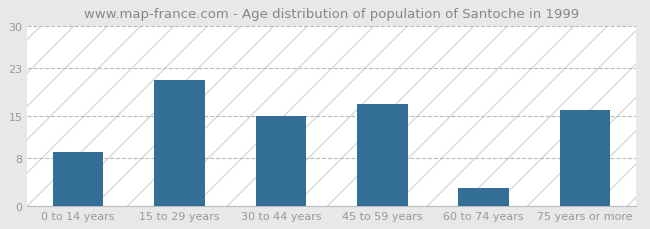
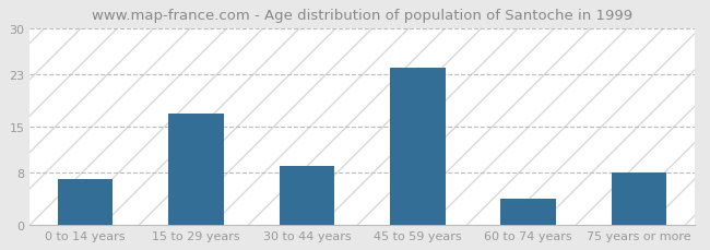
0 to 14 years: 9 -> 7
15 to 29 years: 21 -> 17
30 to 44 years: 15 -> 9
45 to 59 years: 17 -> 24
60 to 74 years: 3 -> 4
75 years or more: 16 -> 8
